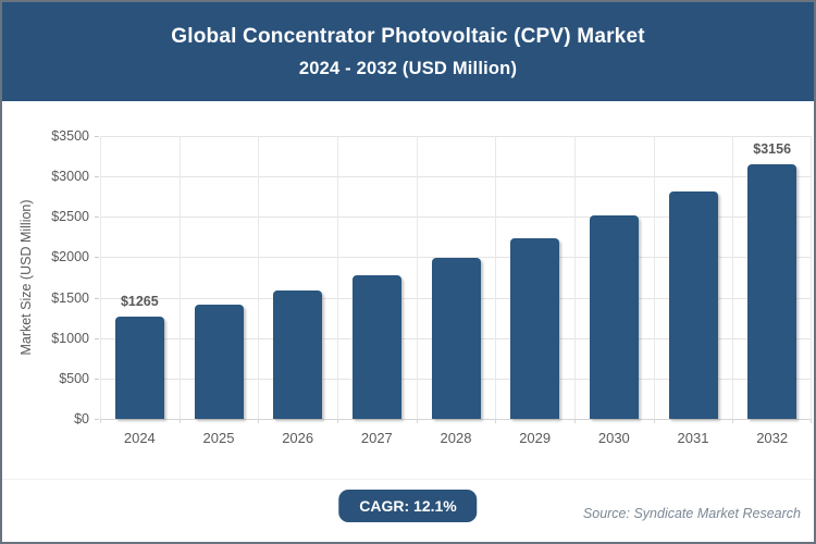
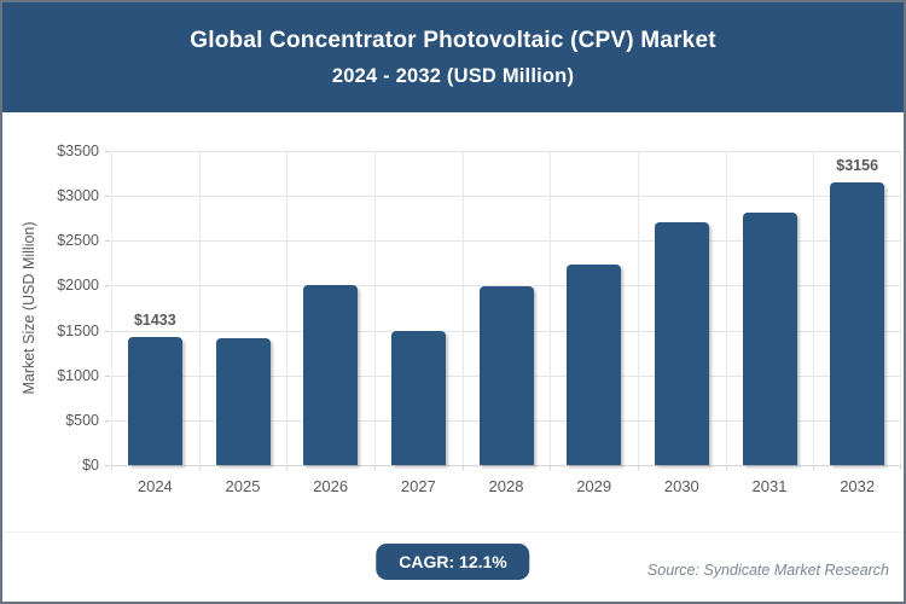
2024: $1265 -> $1433
2026: $1600 -> $2000
2027: $1800 -> $1500
2030: $2500 -> $2700
